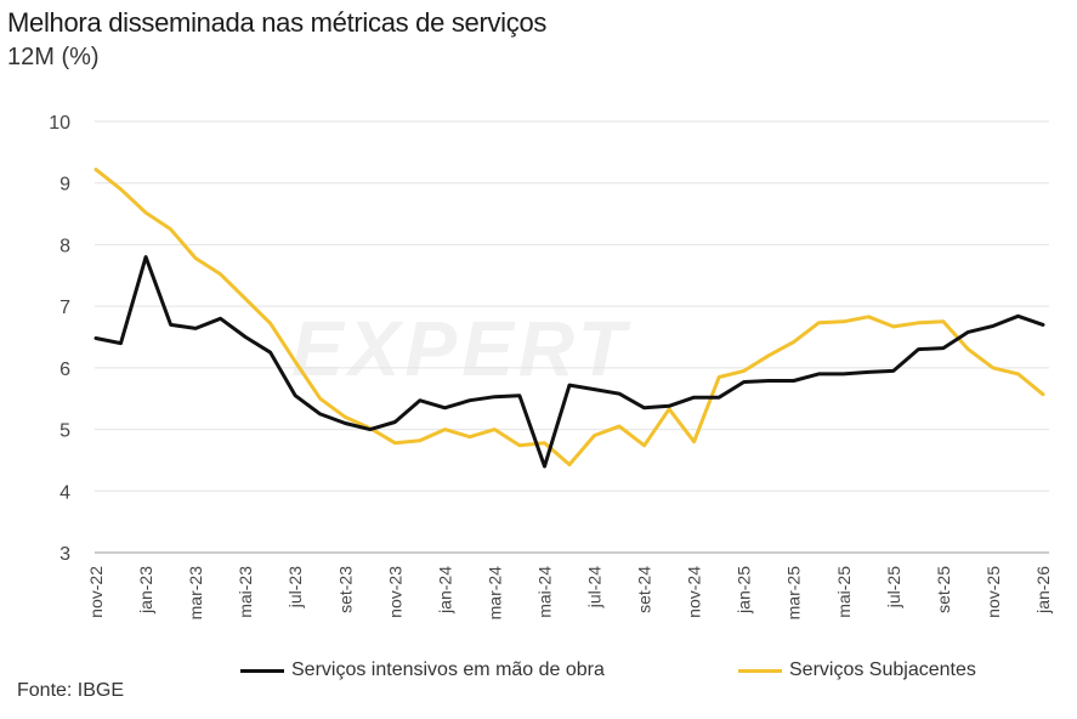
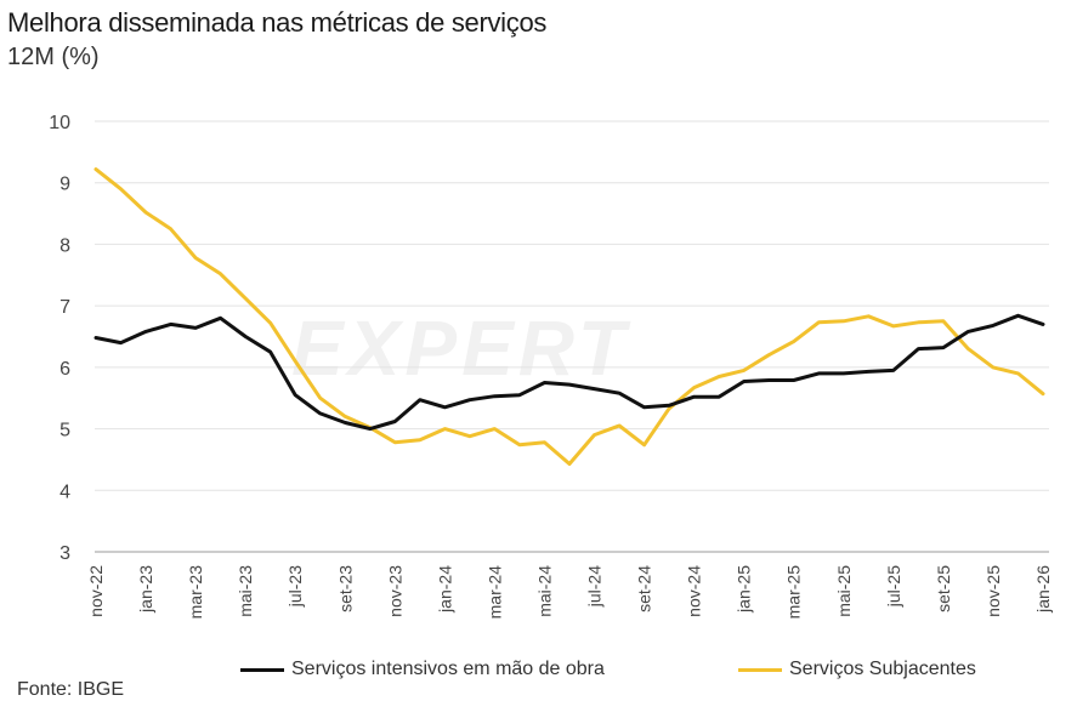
Serviços intensivos em mão de obra/jan-23: 7.8 -> 6.6
Serviços intensivos em mão de obra/mai-24: 4.4 -> 5.8
Serviços Subjacentes/nov-24: 4.8 -> 5.7
